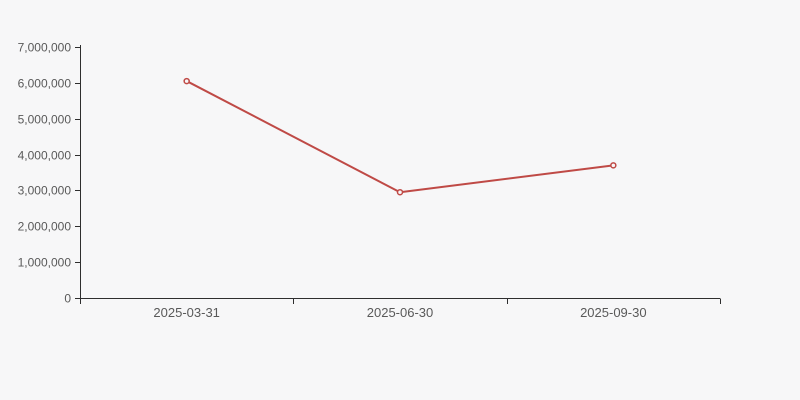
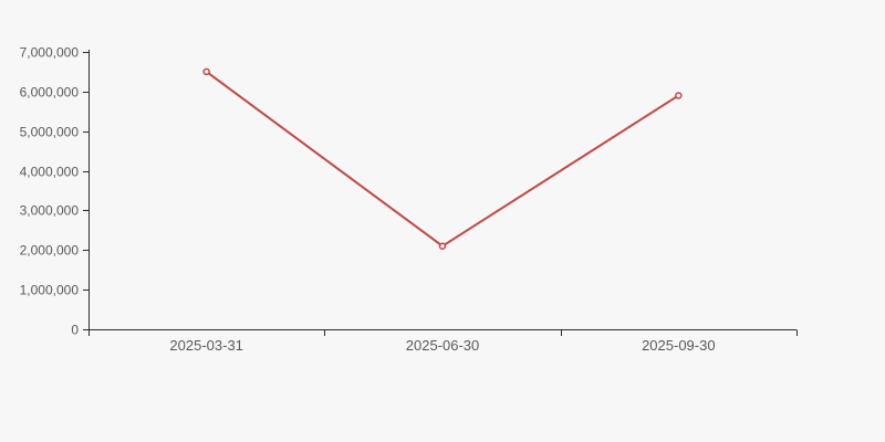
2025-03-31: 6000000 -> 6500000
2025-06-30: 3000000 -> 2100000
2025-09-30: 3700000 -> 5900000
